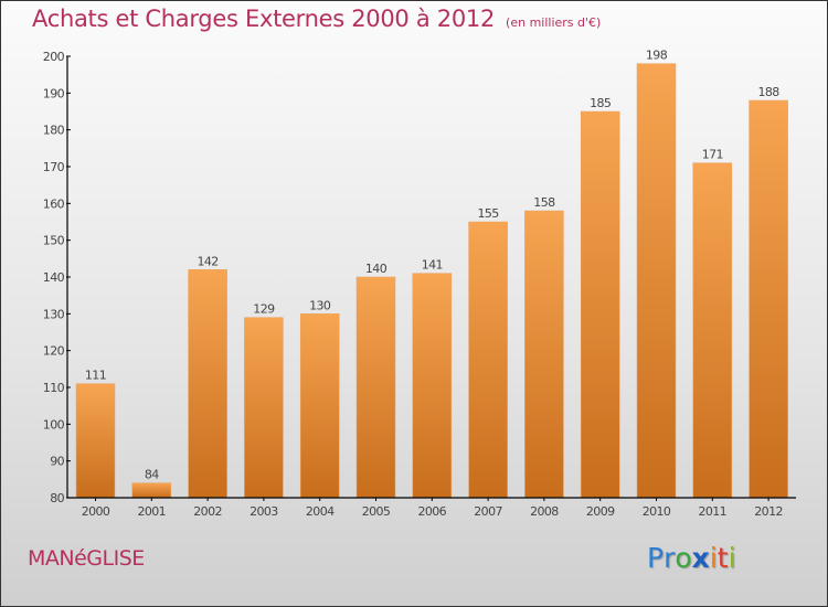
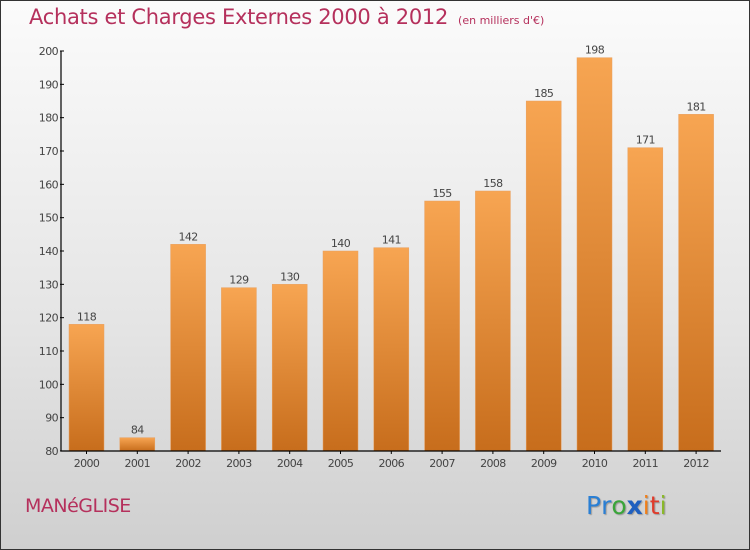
2000: 111 -> 118
2012: 188 -> 181
